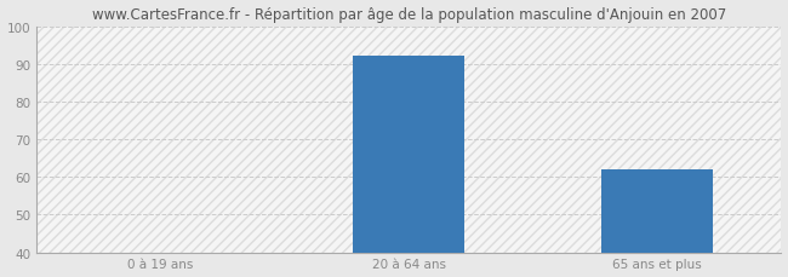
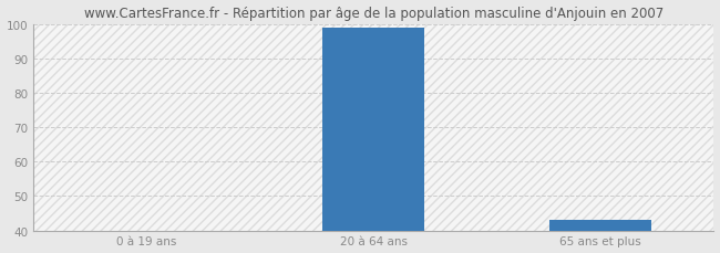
20 à 64 ans: 92 -> 99
65 ans et plus: 62 -> 43
